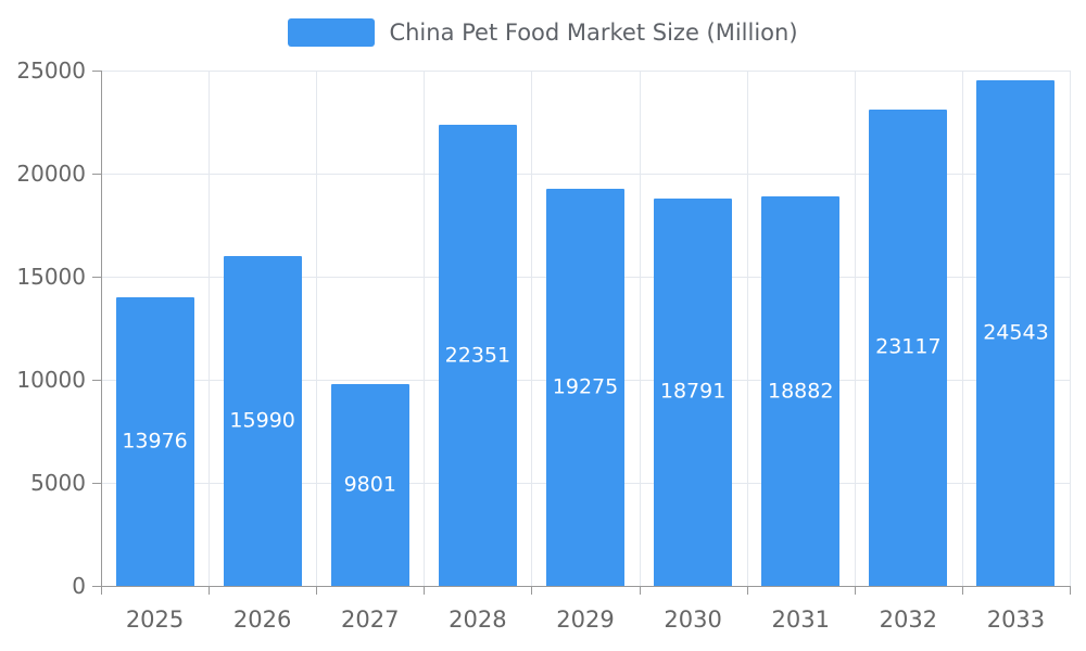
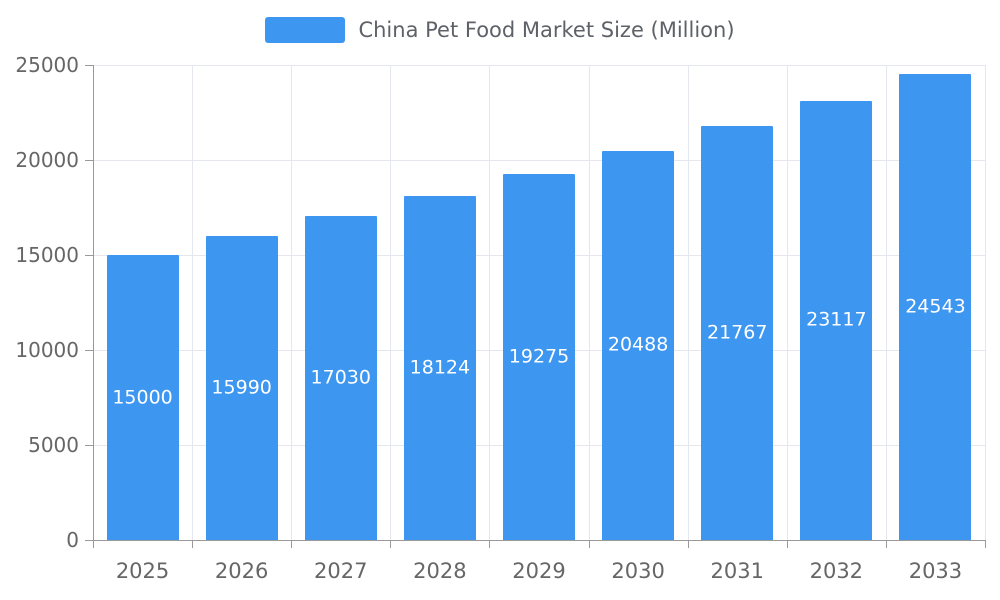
2025: 13976 -> 15000
2027: 9801 -> 17030
2028: 22351 -> 18124
2030: 18791 -> 20488
2031: 18882 -> 21767
